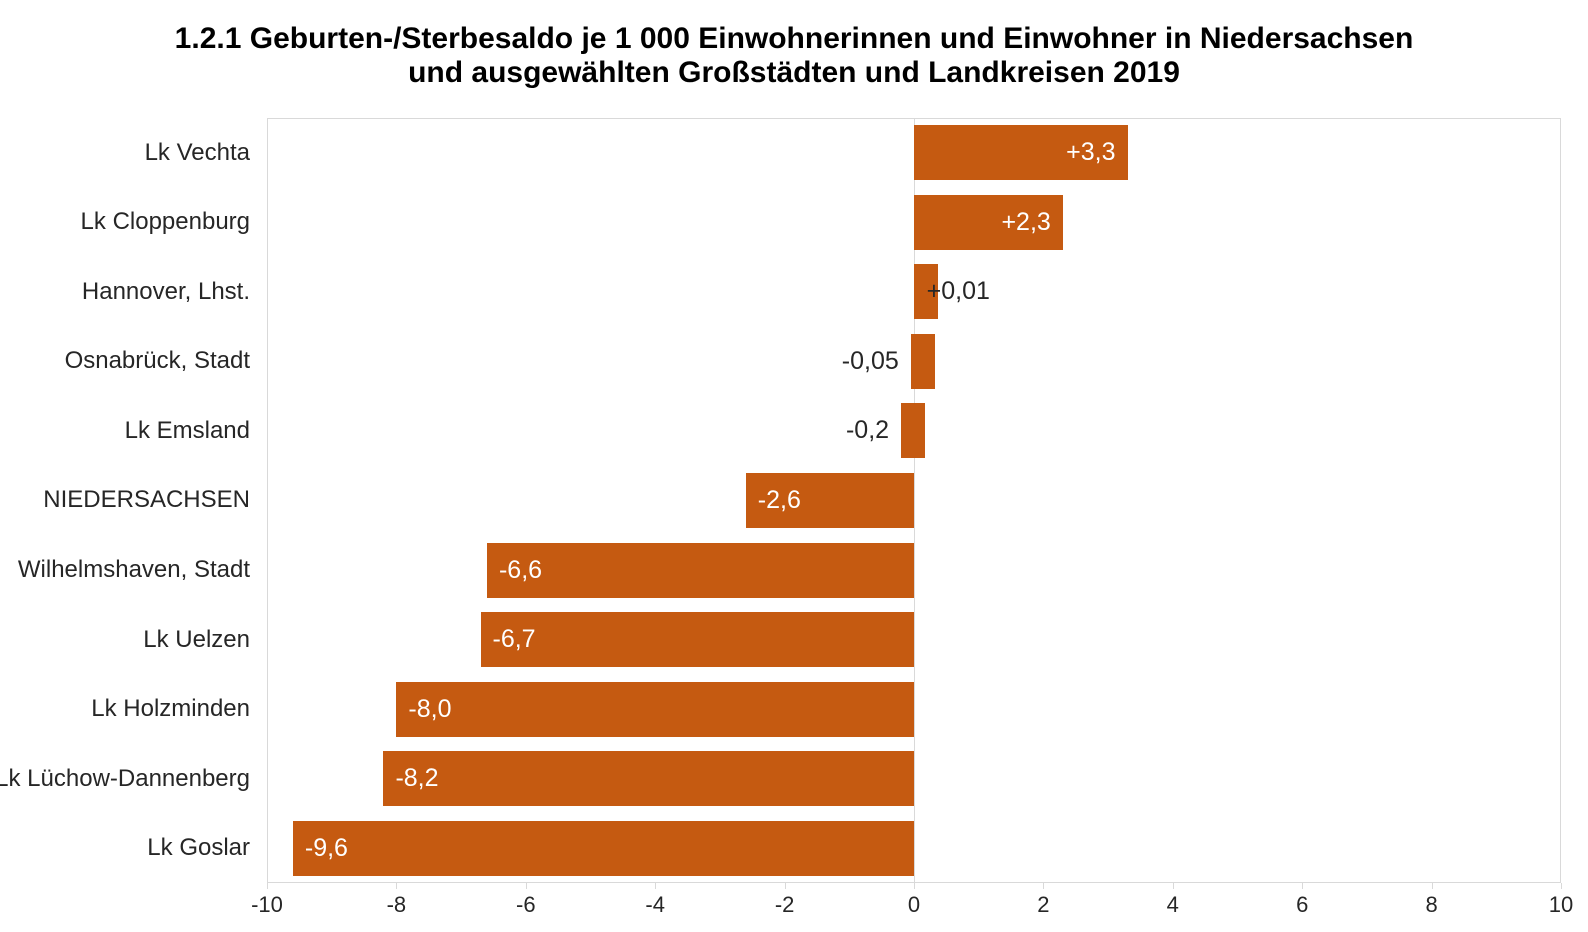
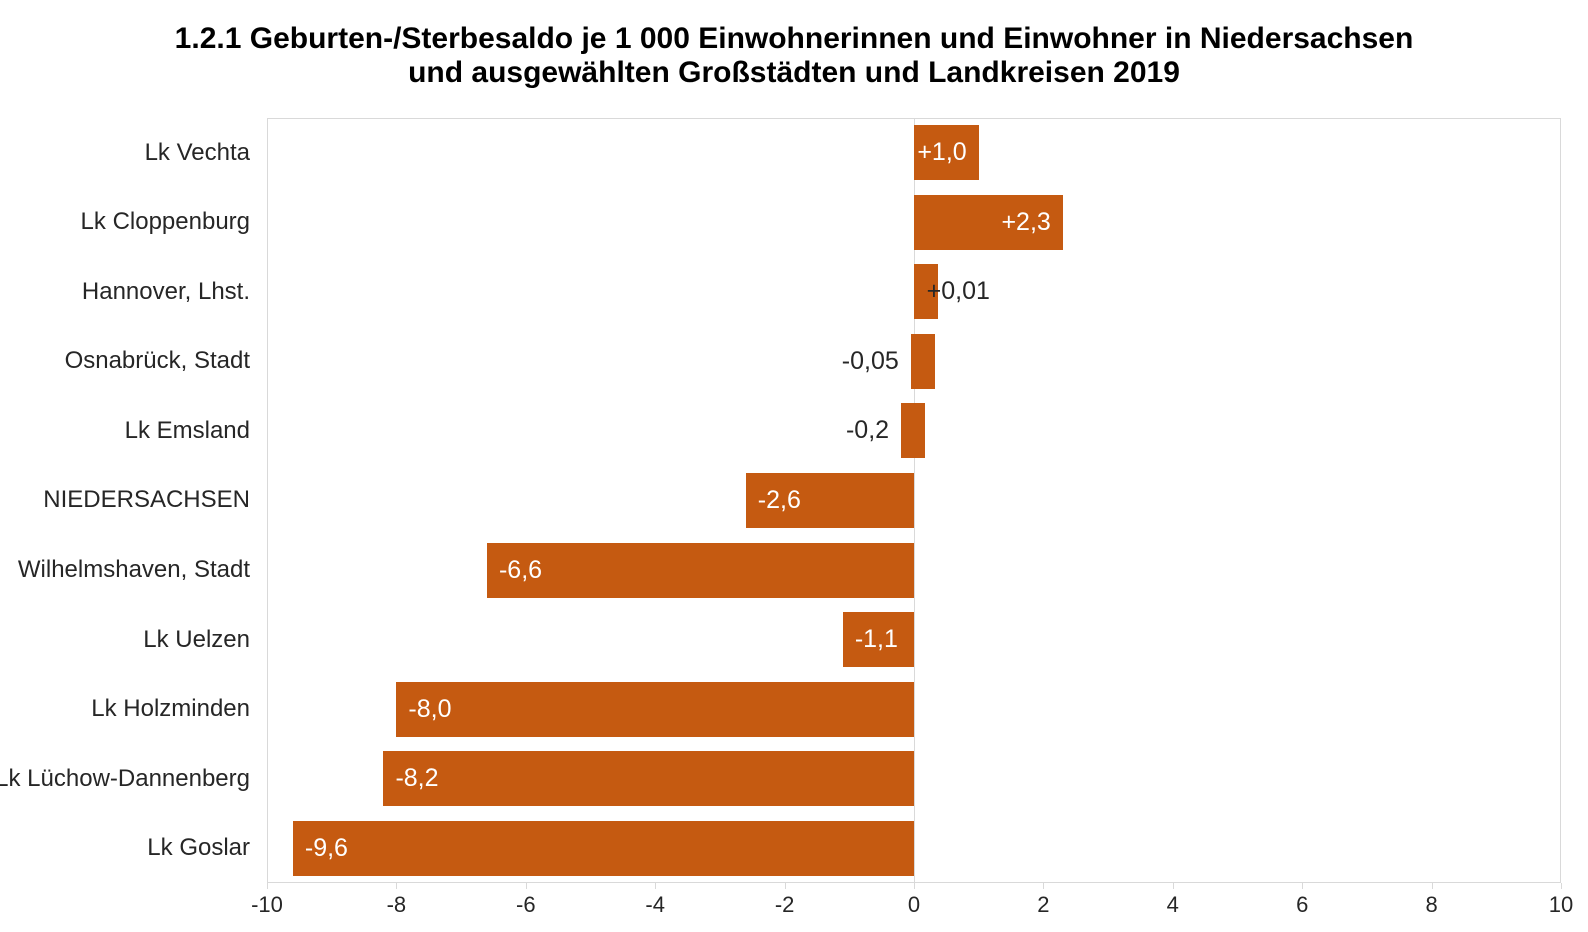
Lk Vechta: +3,3 -> +1,0
Lk Uelzen: -6,7 -> -1,1
